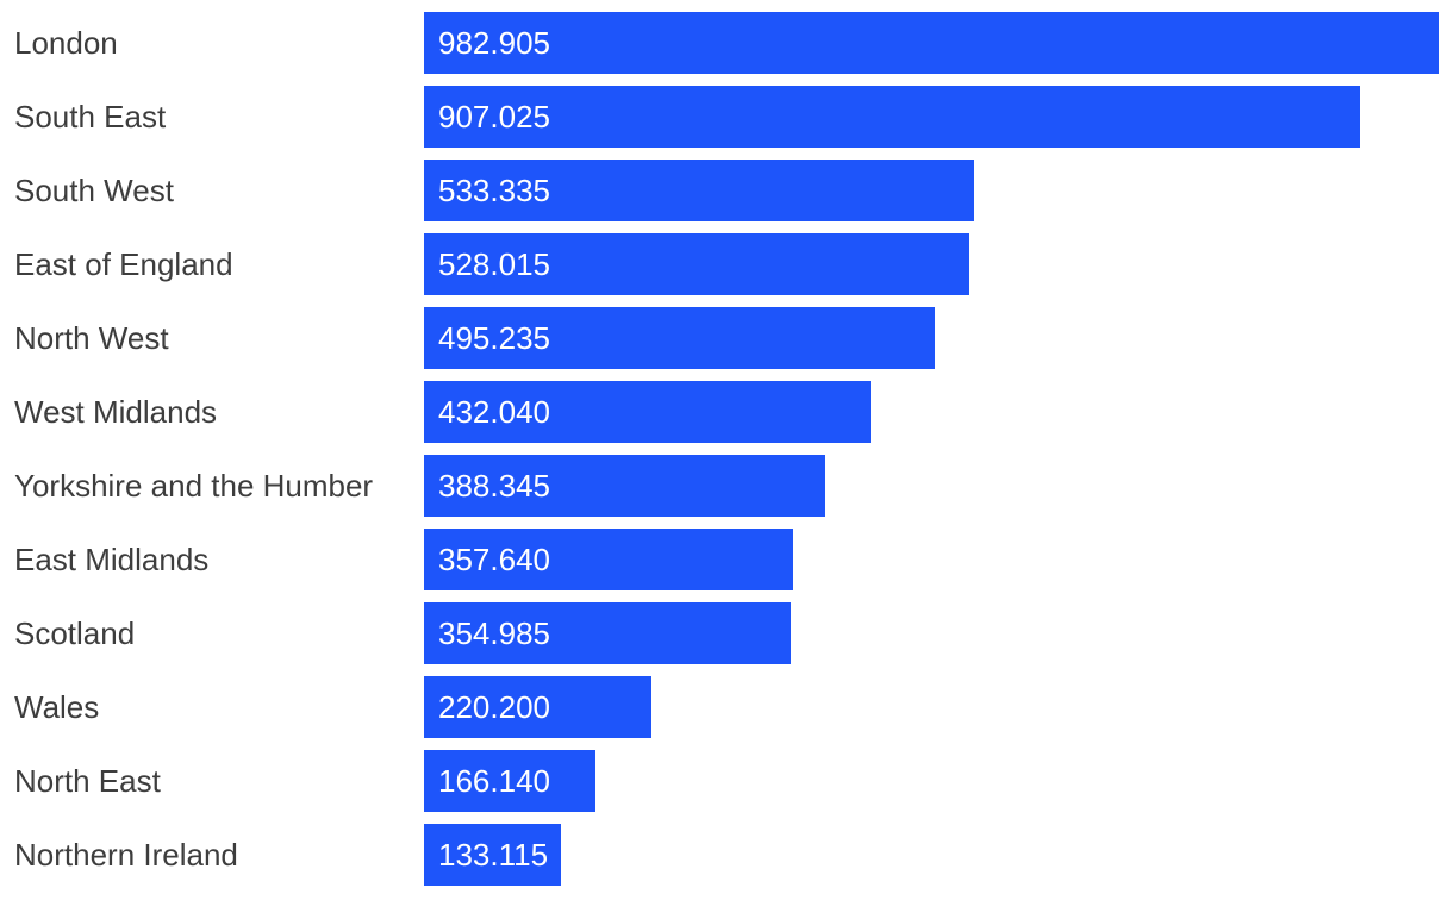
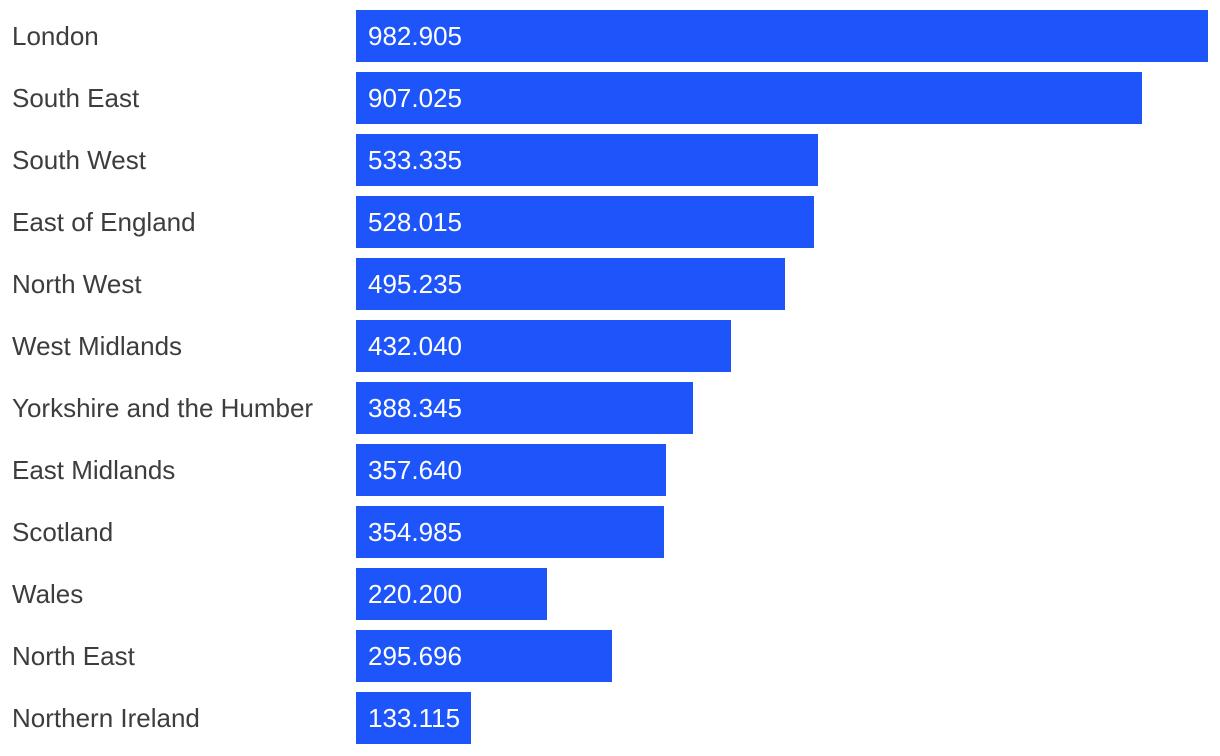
North East: 166.140 -> 295.696
